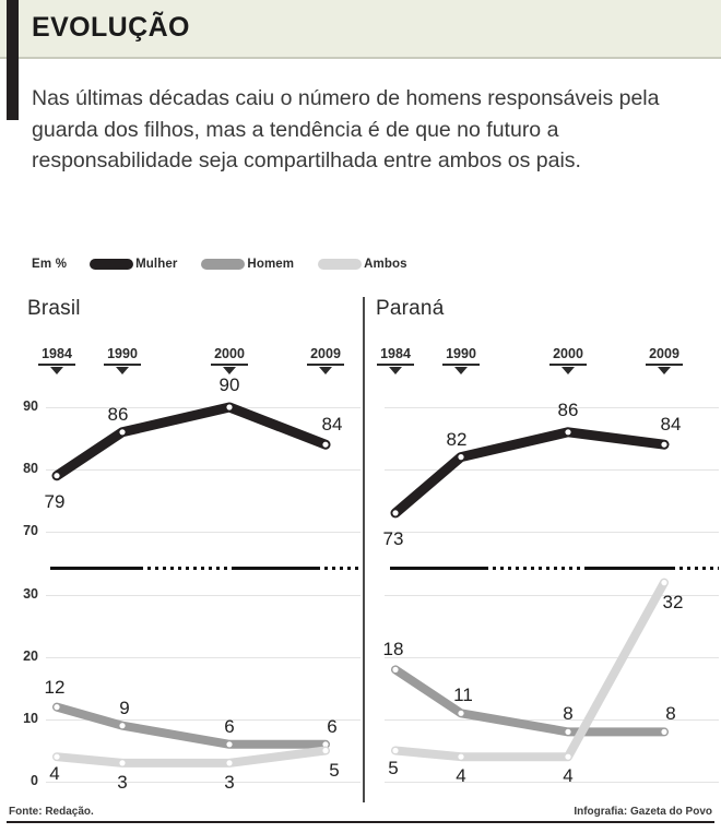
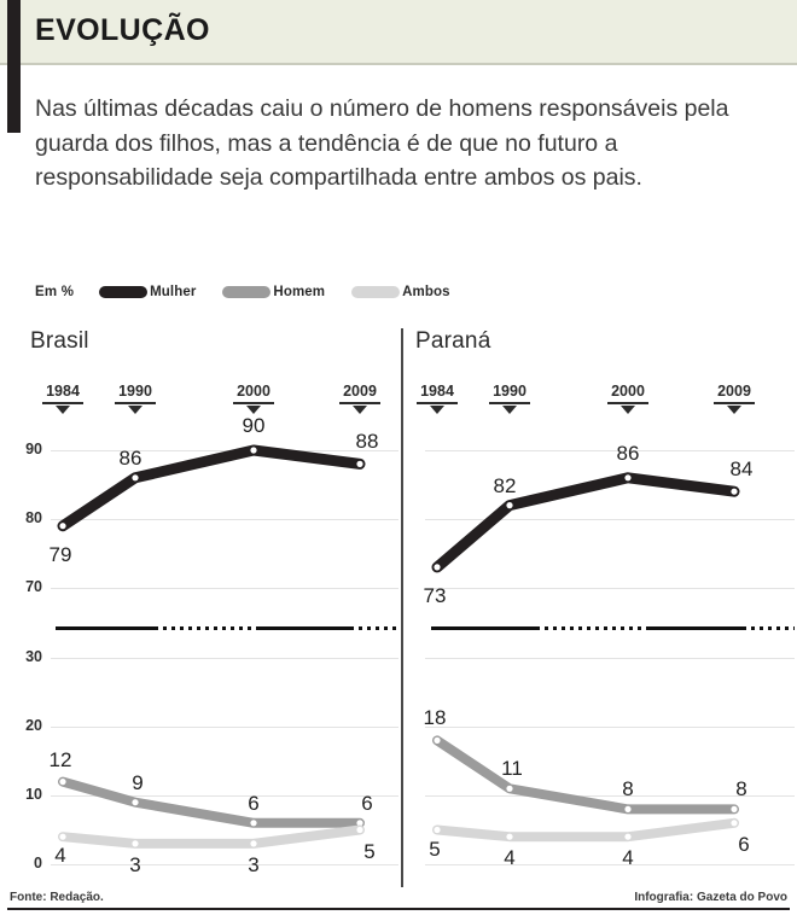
Brasil/Mulher/2009: 84 -> 88
Paraná/Ambos/2009: 32 -> 6
